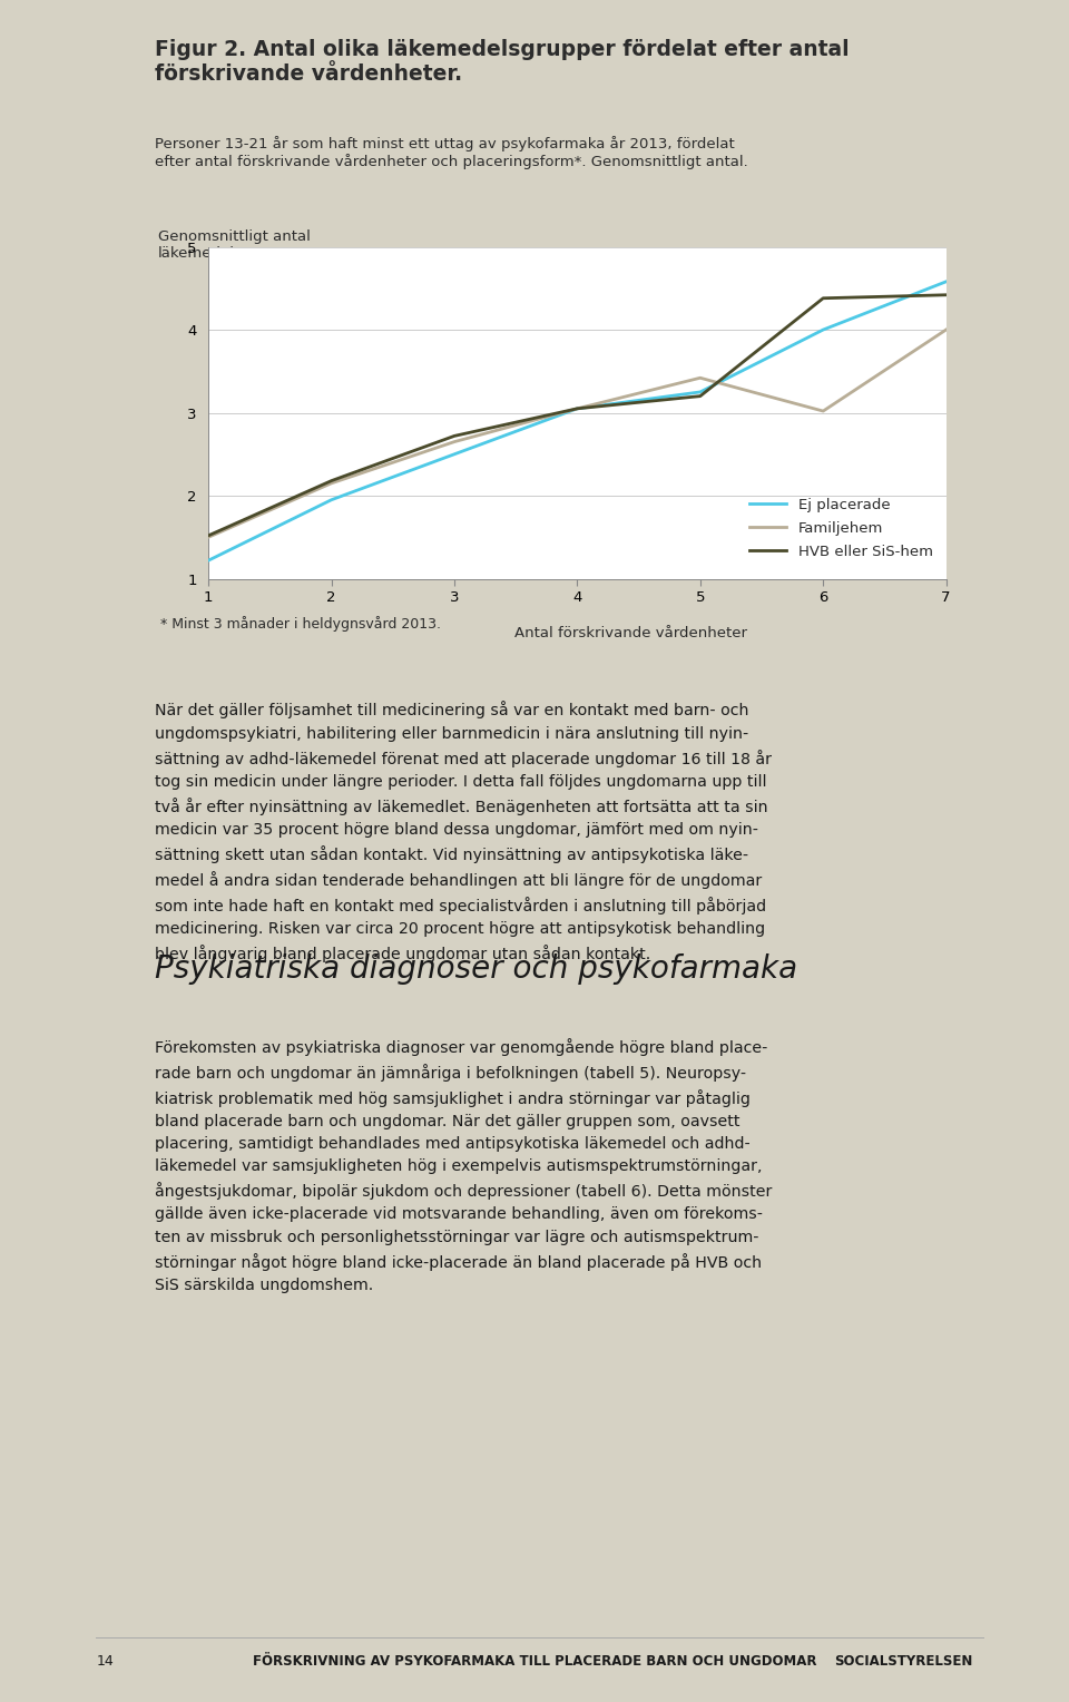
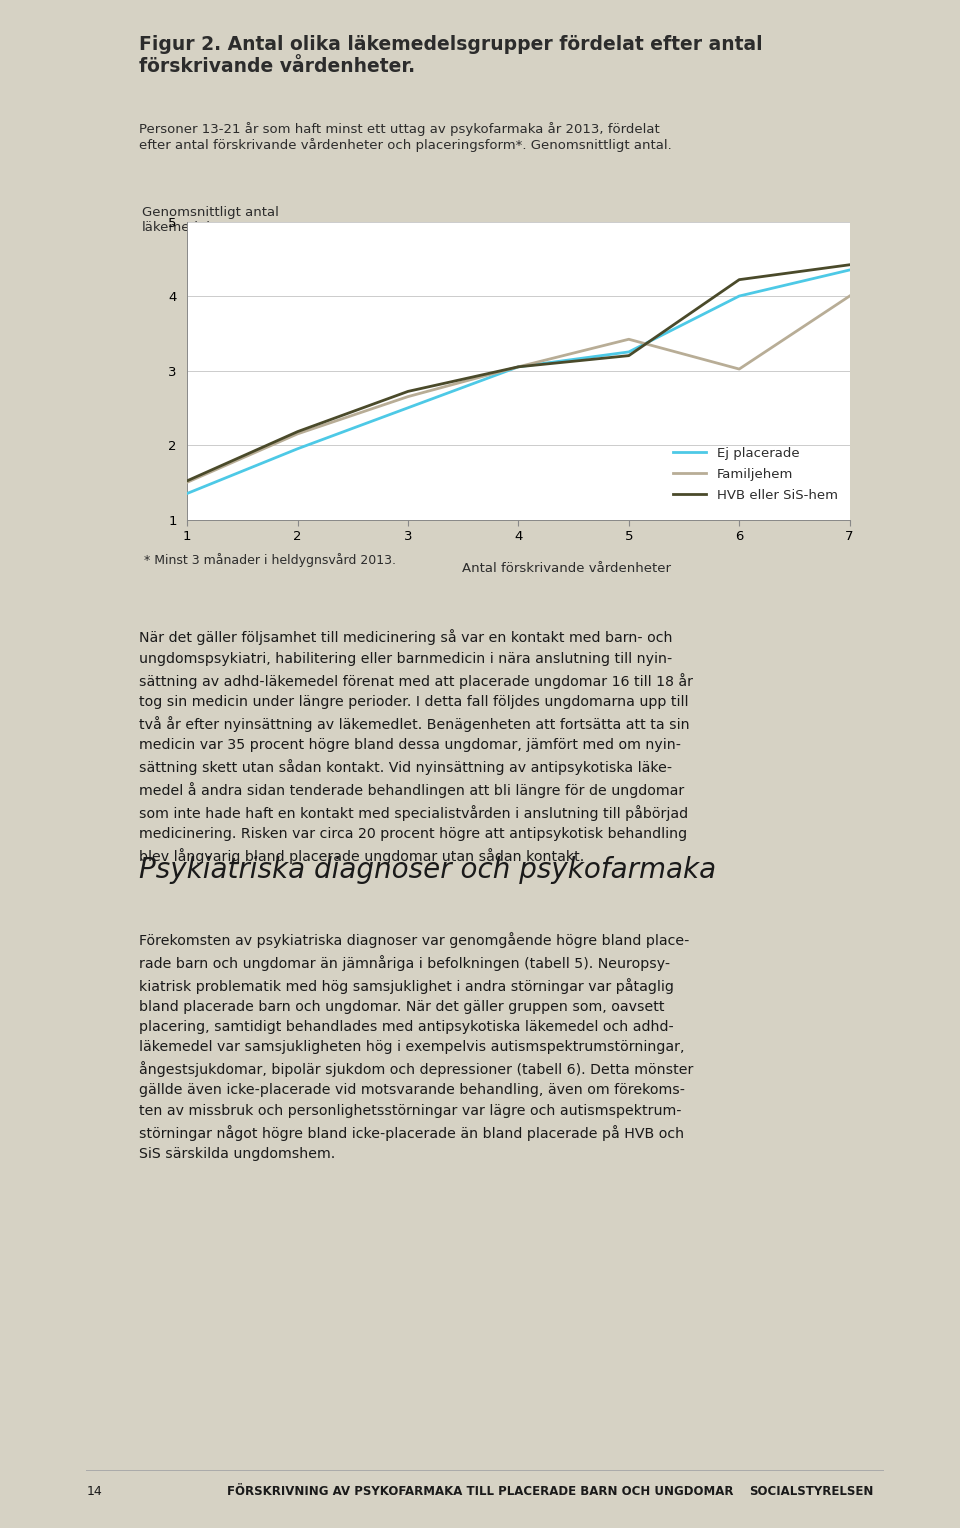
Ej placerade/1: 1.22 -> 1.35
HVB eller SiS-hem/6: 4.38 -> 4.22
Ej placerade/7: 4.58 -> 4.35
